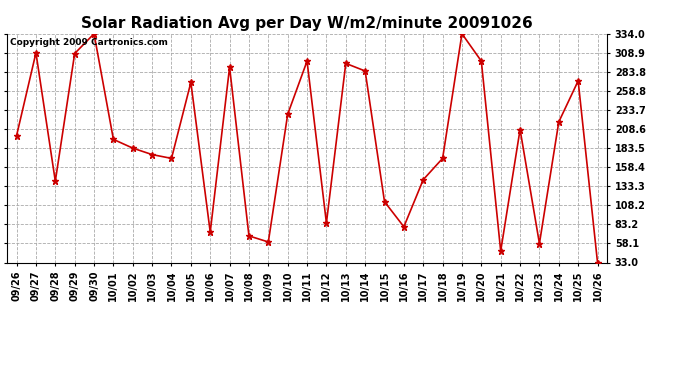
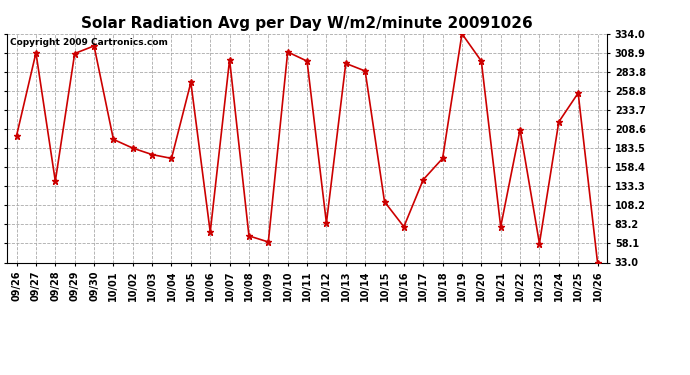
09/30: 334 -> 318
10/07: 290 -> 300
10/10: 228 -> 310
10/21: 48 -> 80
10/25: 272 -> 256
